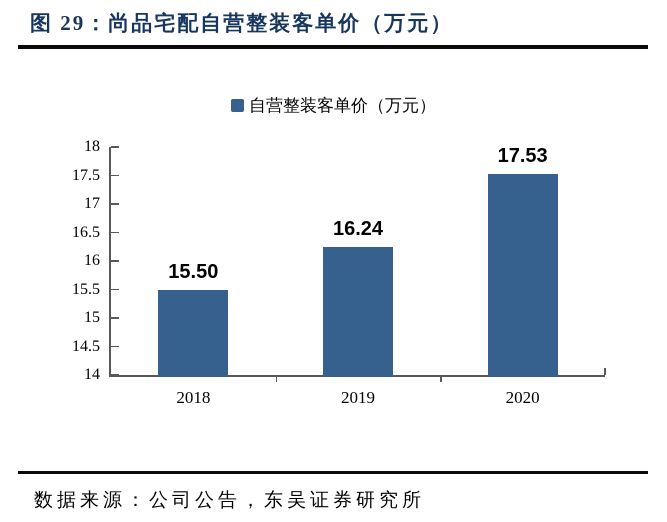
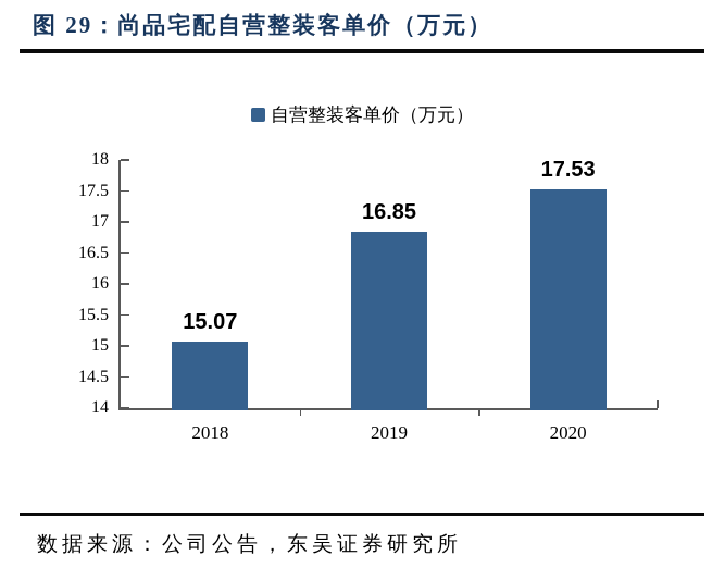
2018: 15.50 -> 15.07
2019: 16.24 -> 16.85
